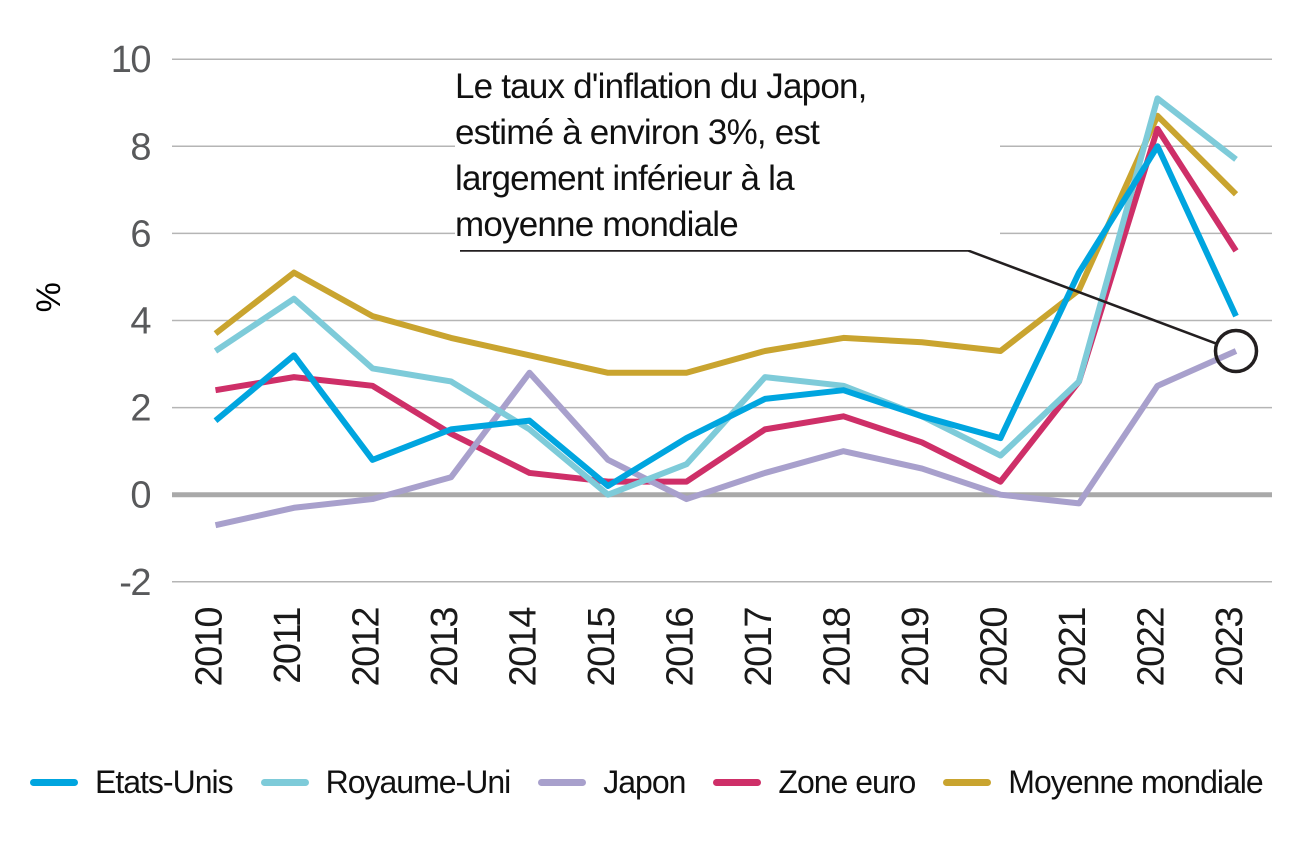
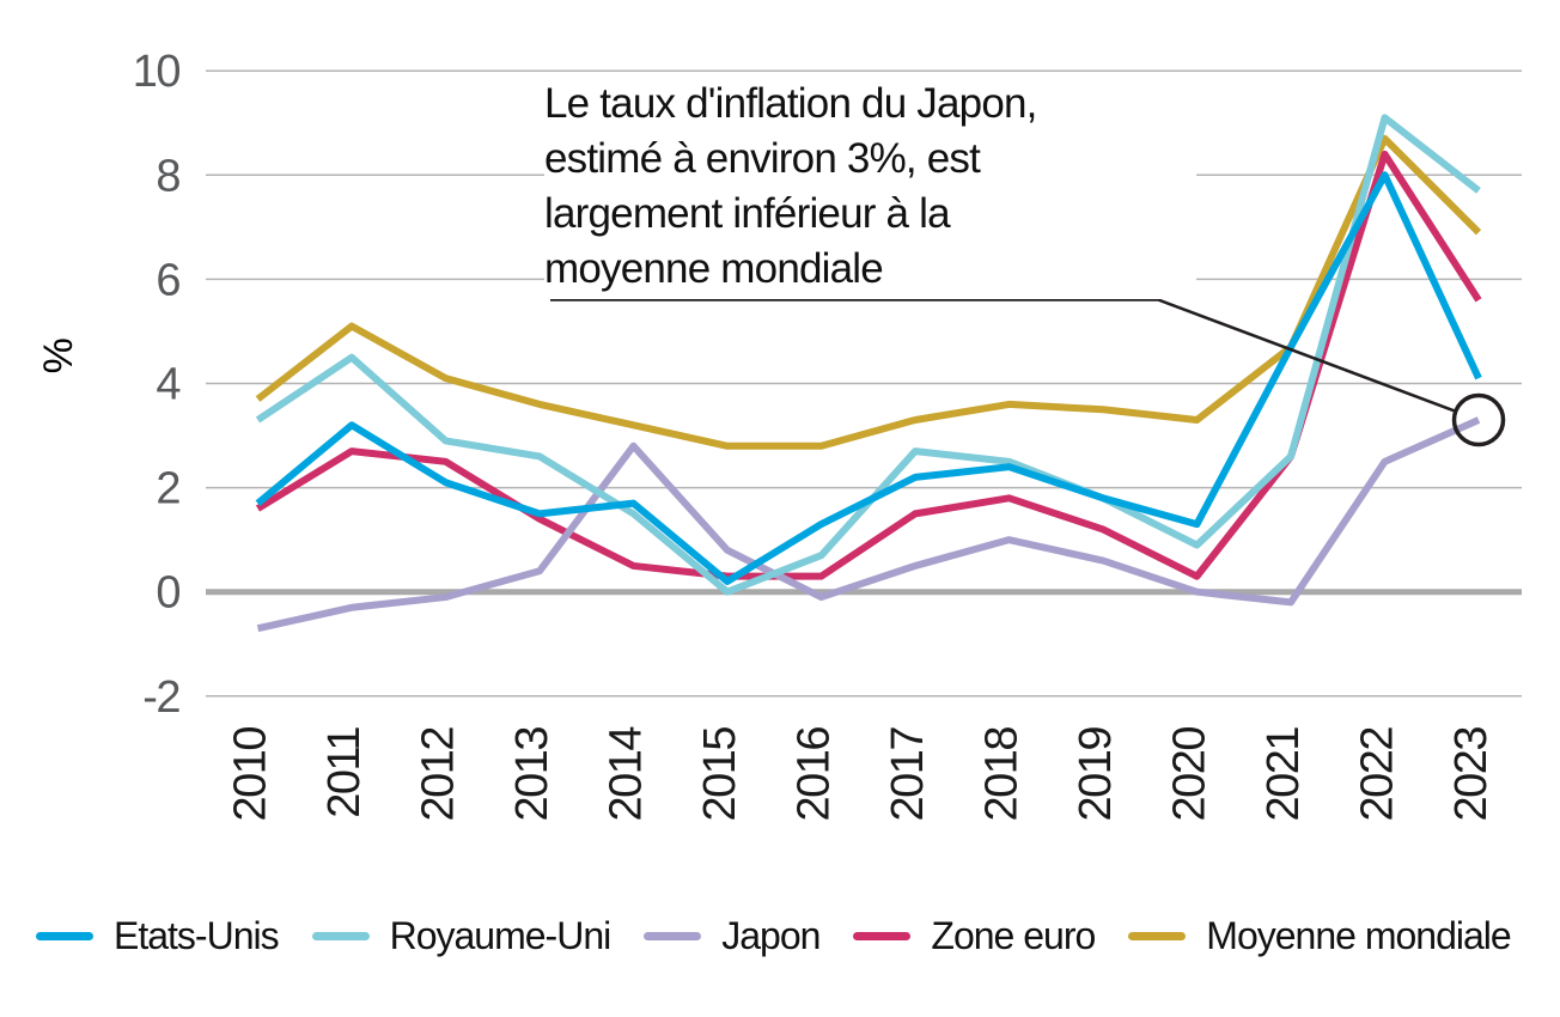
Zone euro/2010: 2.4 -> 1.6
Etats-Unis/2012: 0.8 -> 2.1
Etats-Unis/2021: 5.1 -> 4.7
